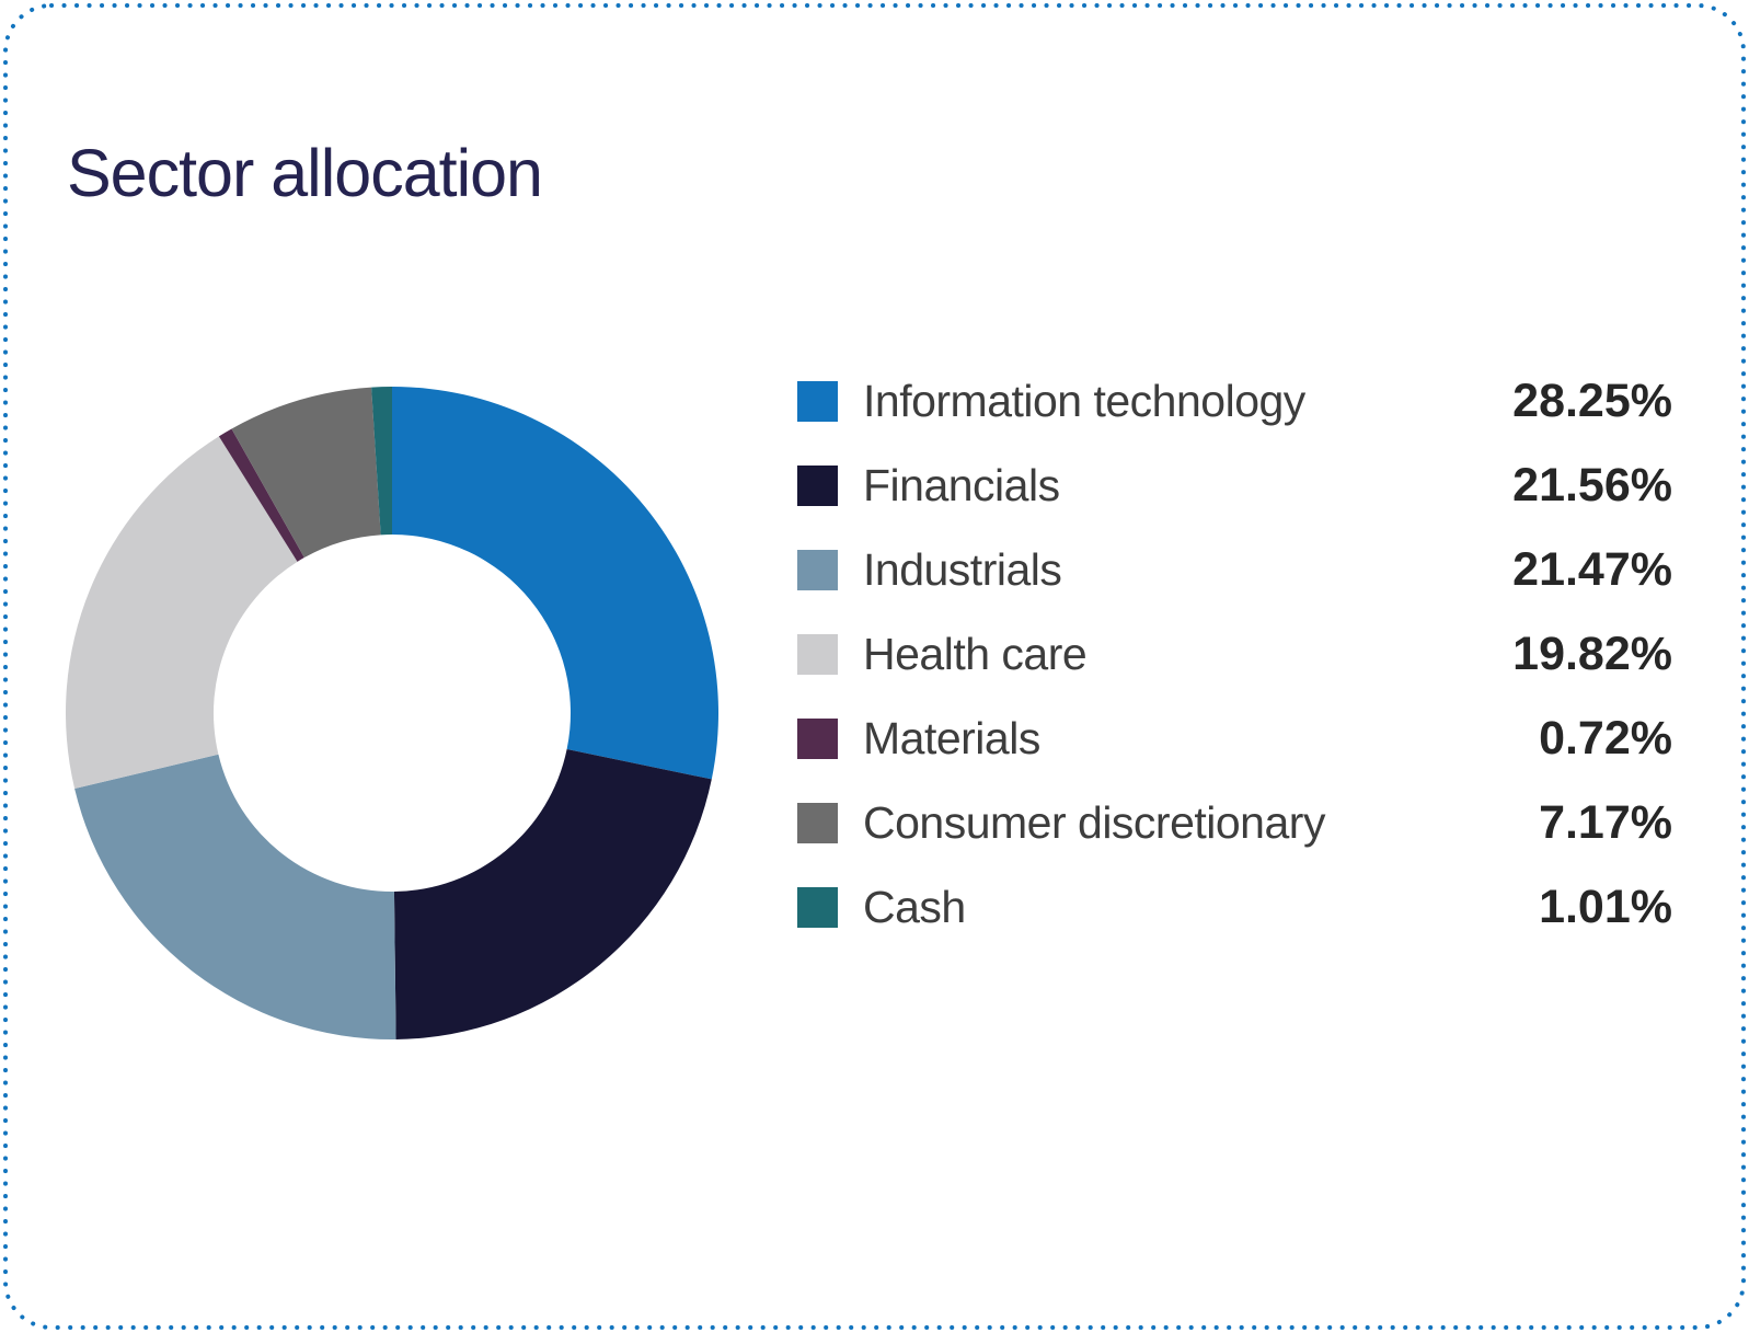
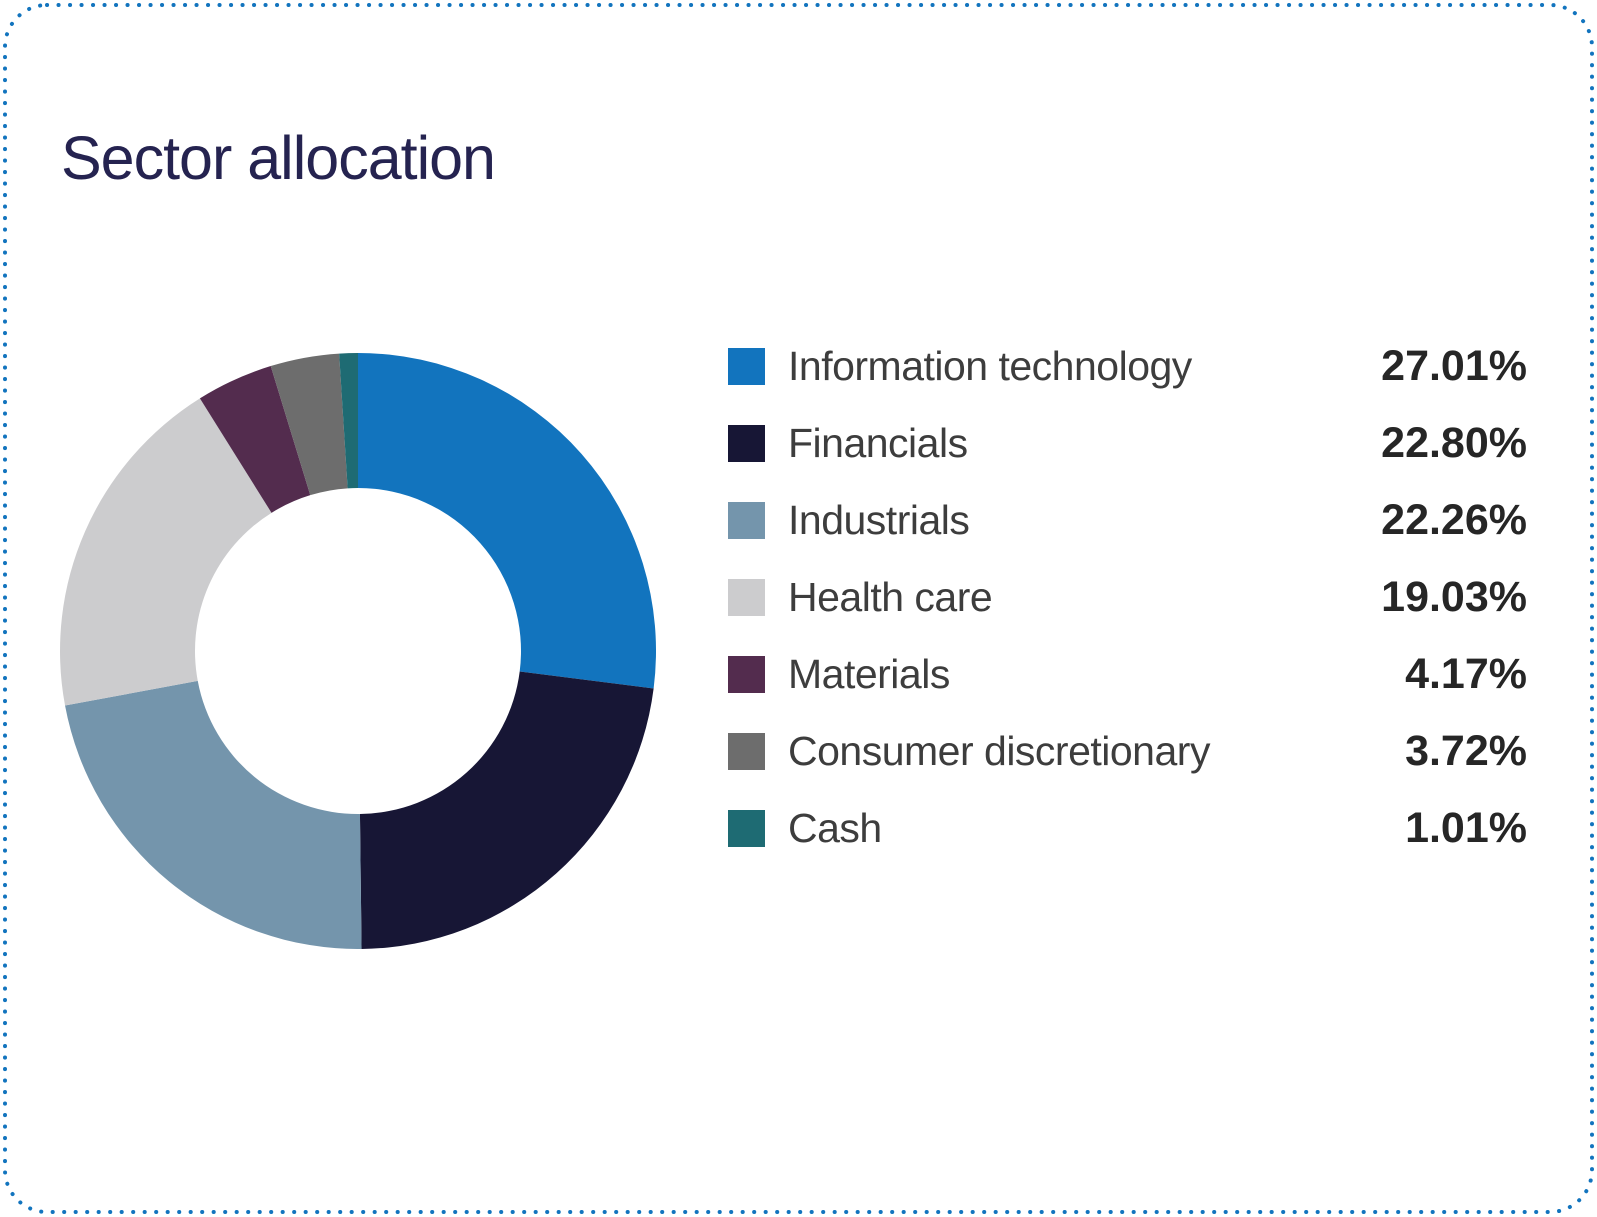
Information technology: 28.25% -> 27.01%
Financials: 21.56% -> 22.80%
Industrials: 21.47% -> 22.26%
Health care: 19.82% -> 19.03%
Materials: 0.72% -> 4.17%
Consumer discretionary: 7.17% -> 3.72%
